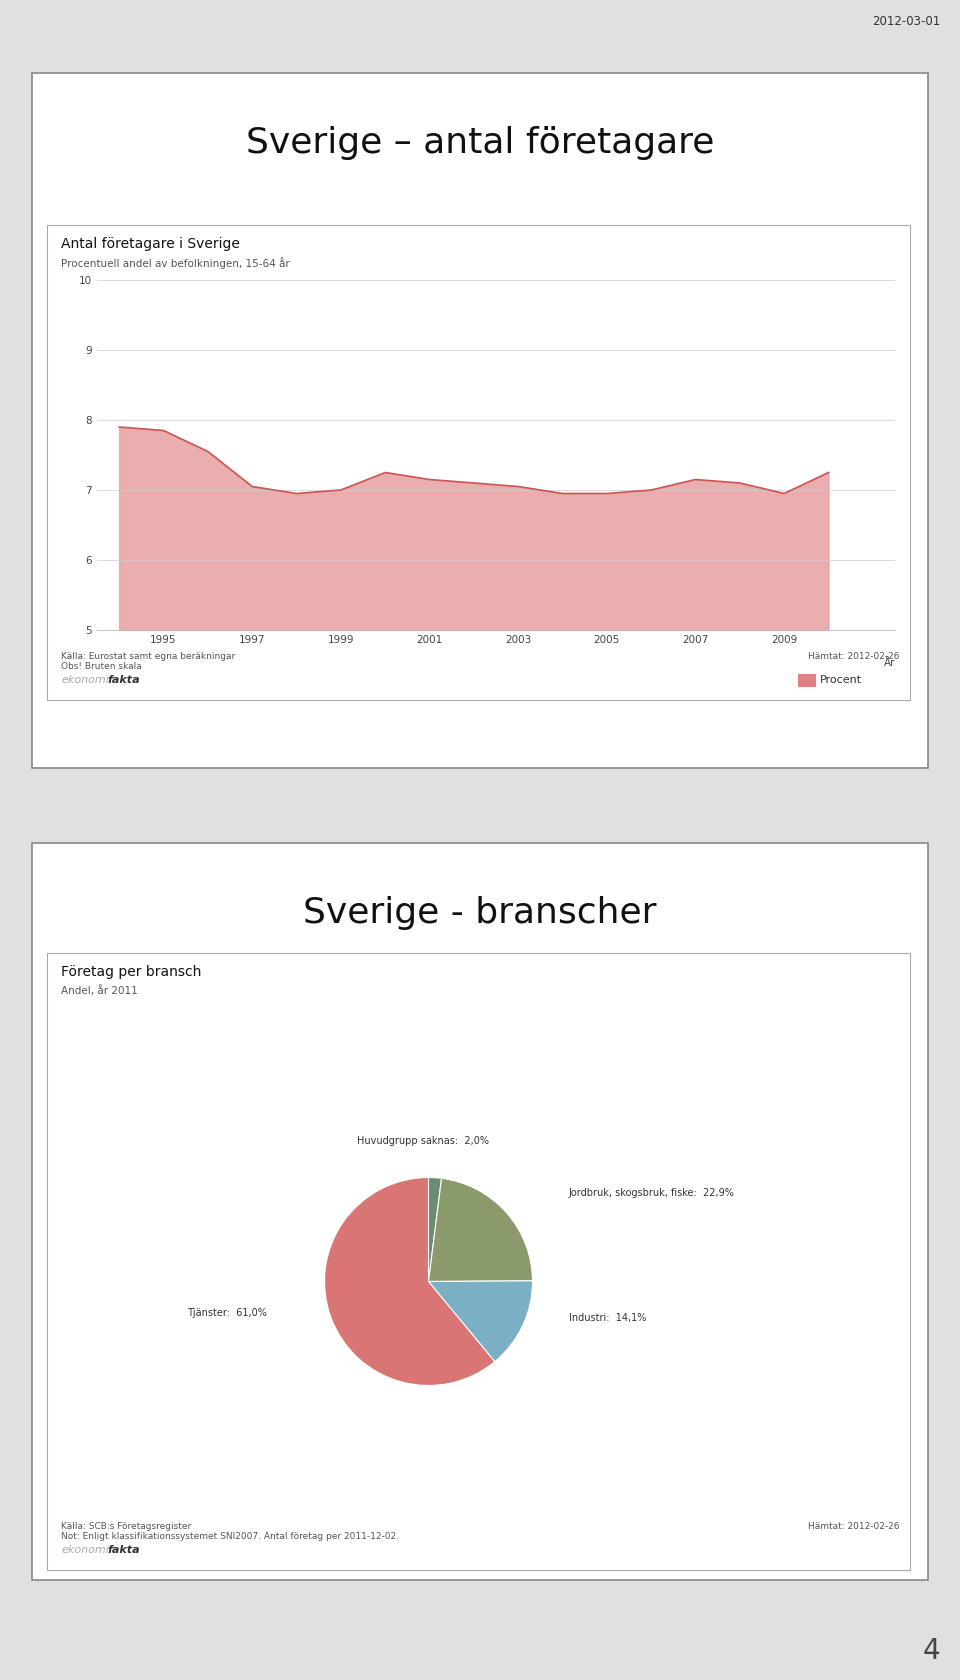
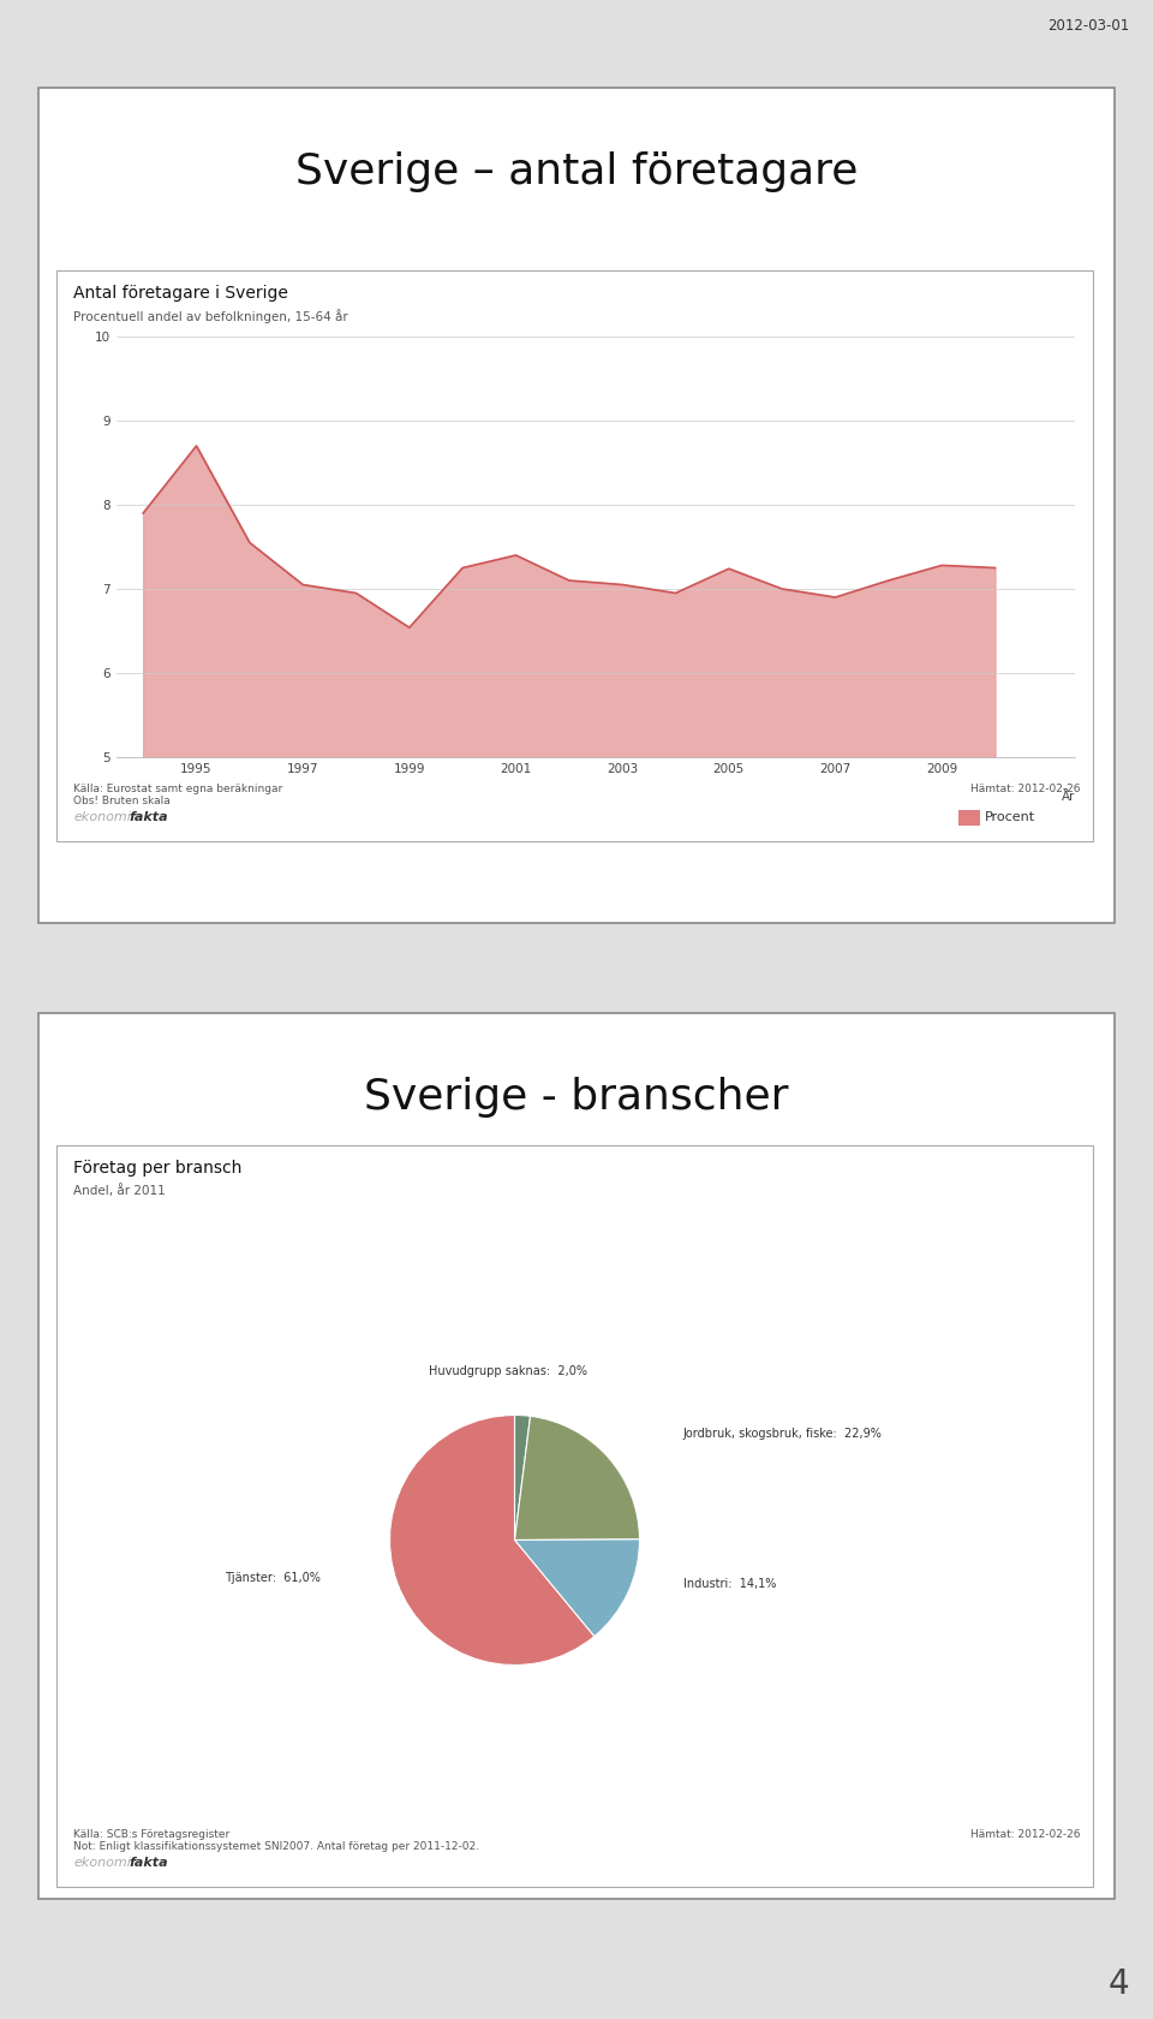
1995: 7.85 -> 8.70
1999: 7.00 -> 6.54
2001: 7.15 -> 7.40
2005: 6.95 -> 7.24
2007: 7.15 -> 6.90
2009: 6.95 -> 7.28
